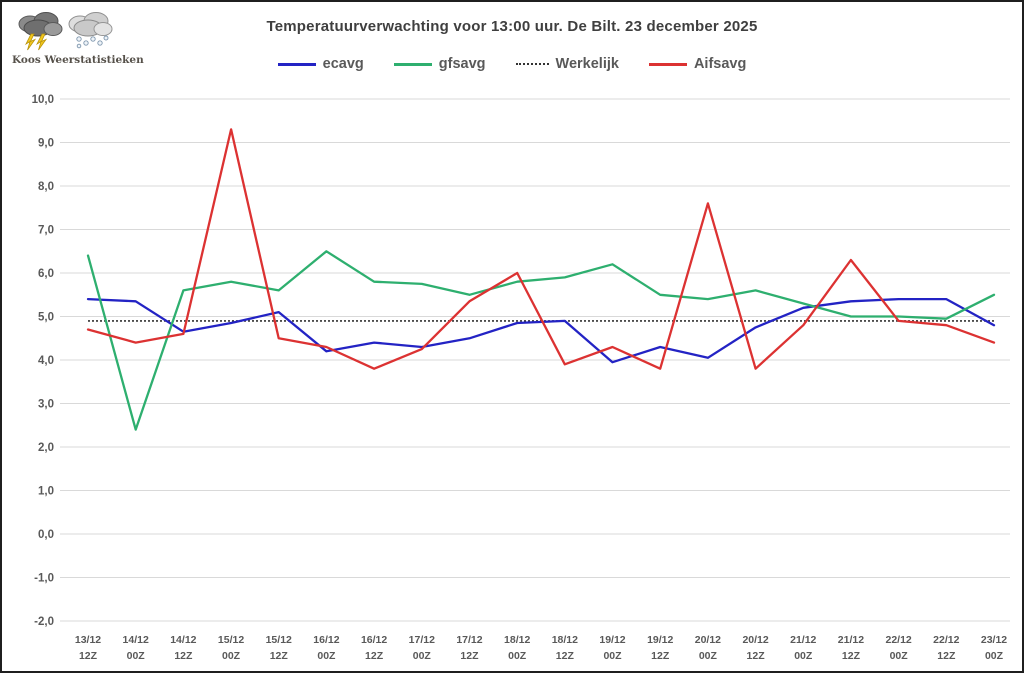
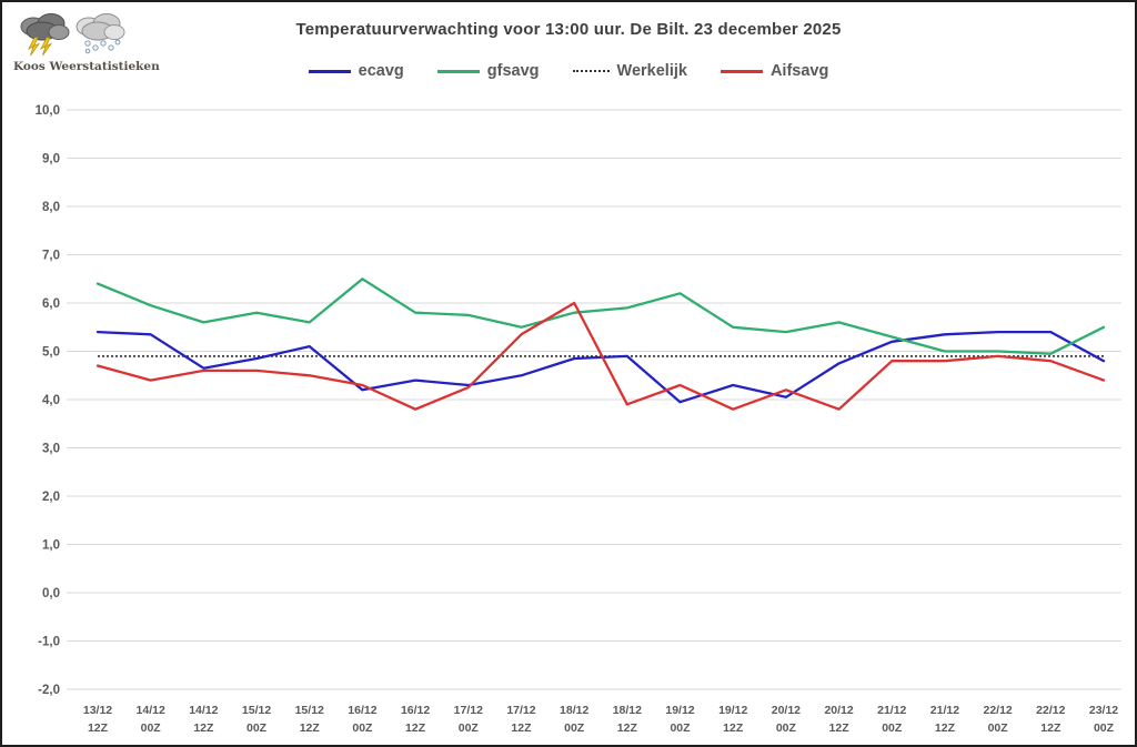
gfsavg/14/12 00Z: 2,4 -> 6,0
Aifsavg/15/12 00Z: 9,3 -> 4,6
Aifsavg/20/12 00Z: 7,6 -> 4,2
Aifsavg/21/12 12Z: 6,3 -> 4,8
